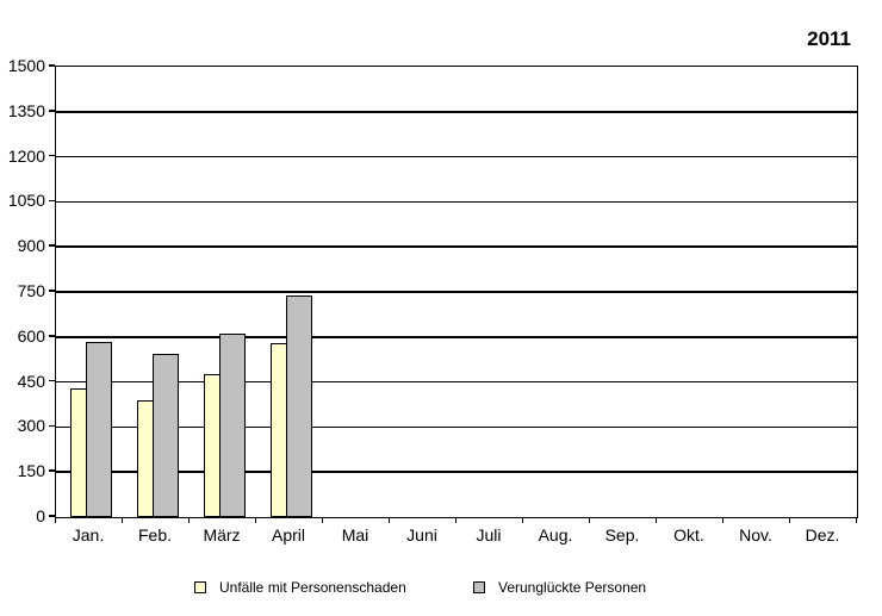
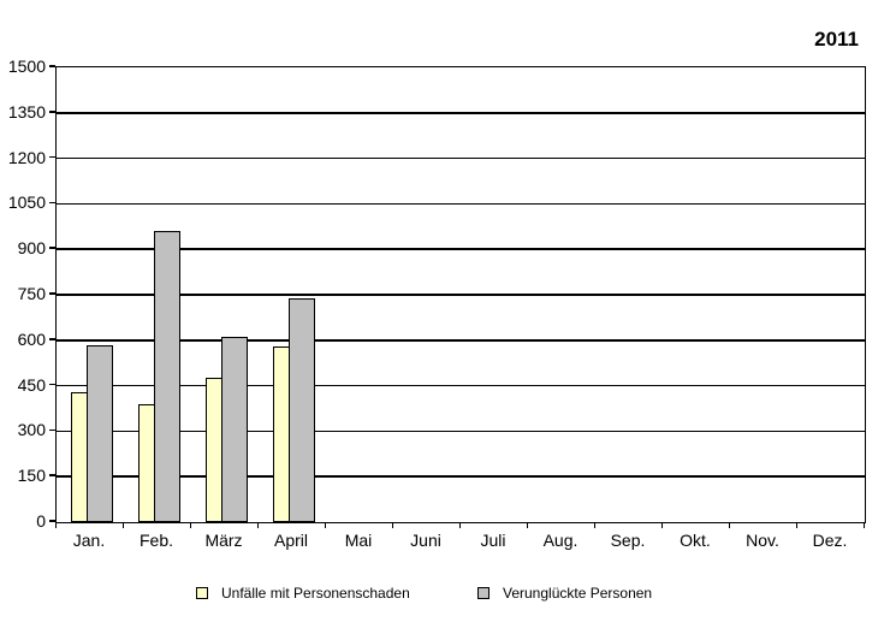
Verunglückte Personen/Feb.: 540 -> 960
